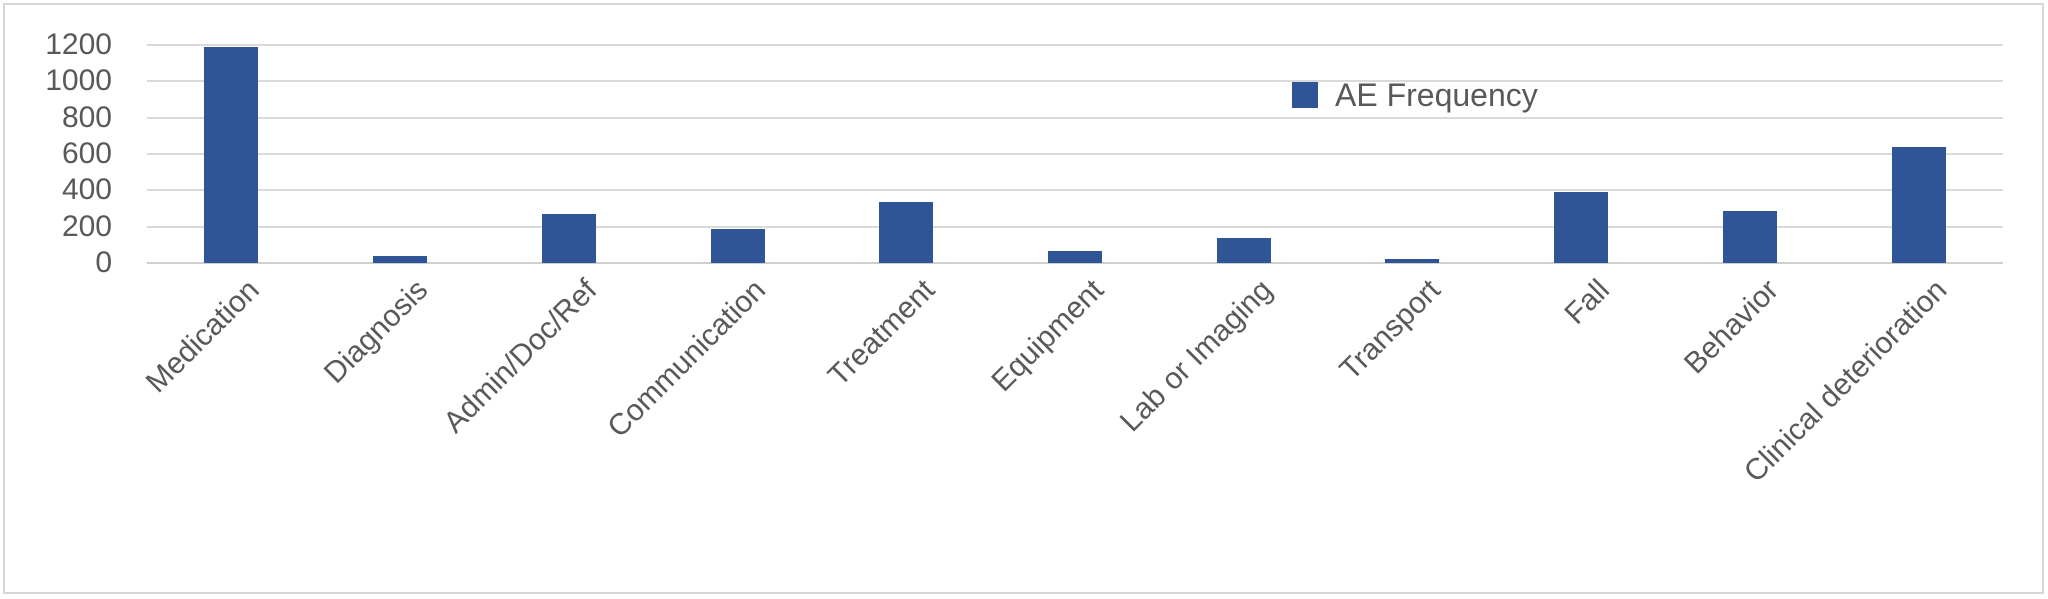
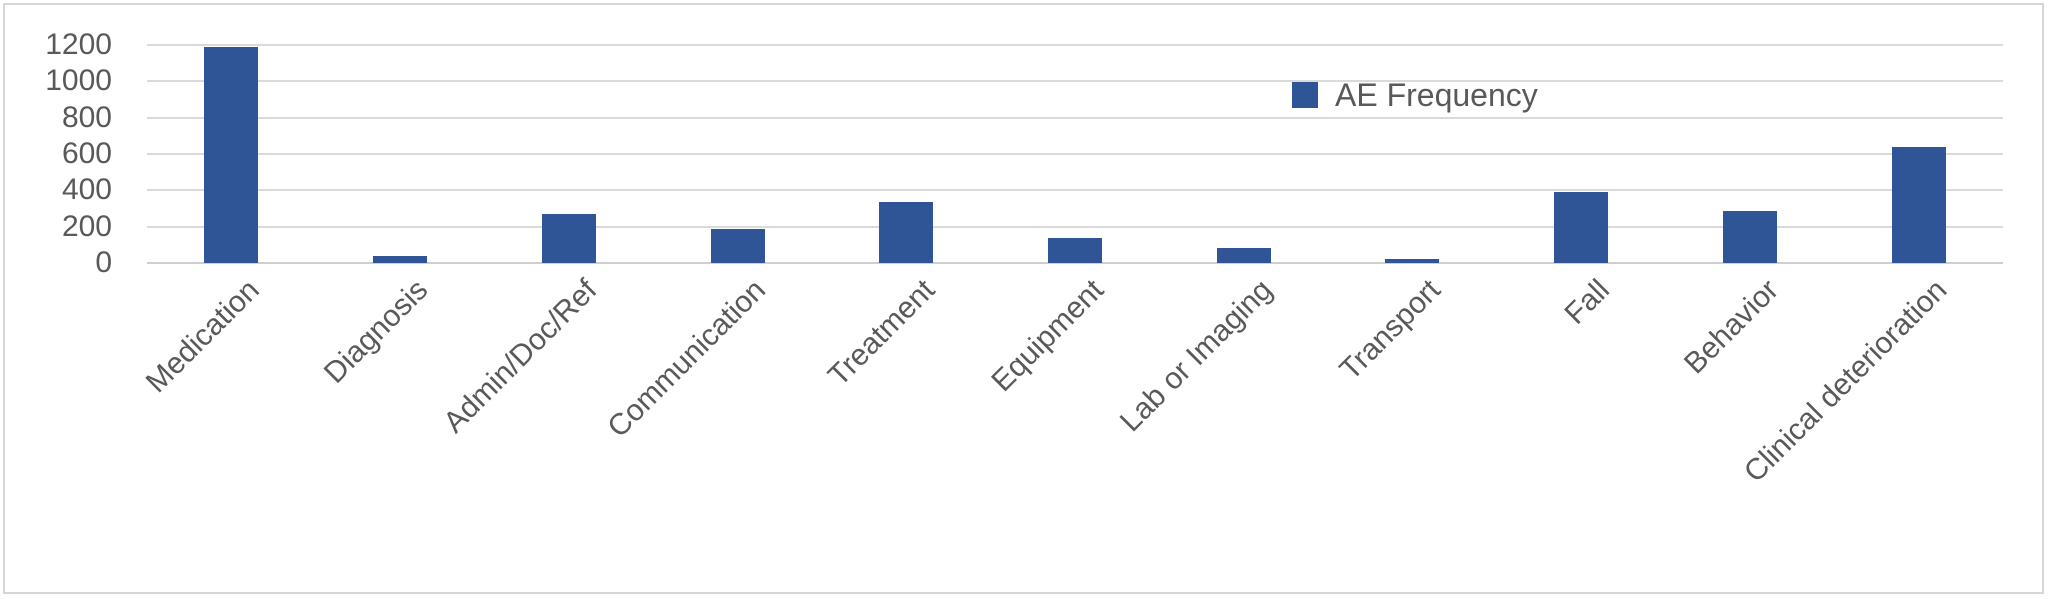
Equipment: 60 -> 140
Lab or Imaging: 140 -> 80
